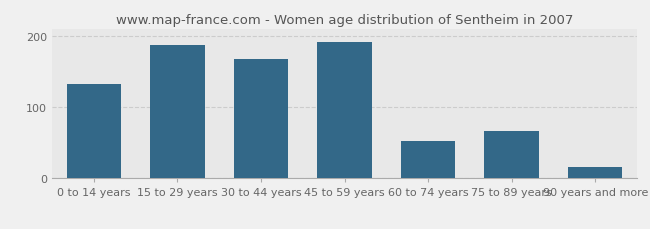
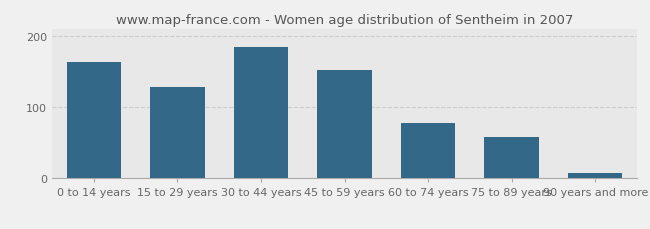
0 to 14 years: 132 -> 163
15 to 29 years: 188 -> 128
30 to 44 years: 168 -> 185
45 to 59 years: 192 -> 152
60 to 74 years: 52 -> 78
75 to 89 years: 66 -> 58
90 years and more: 16 -> 7
